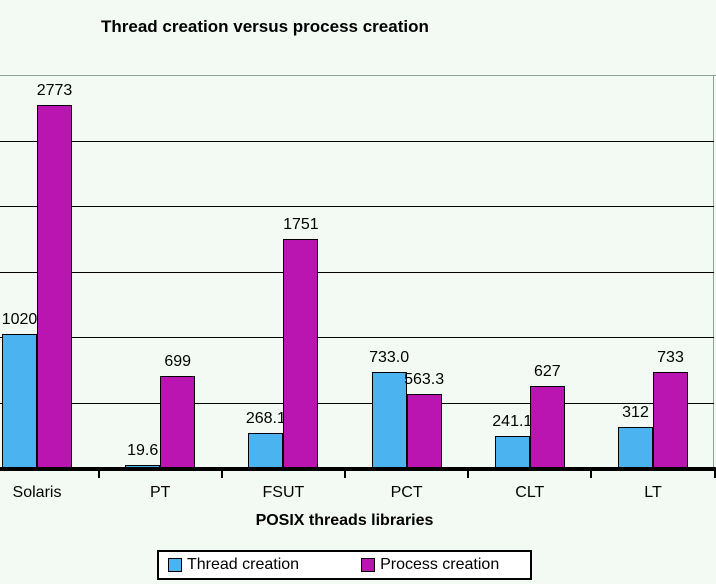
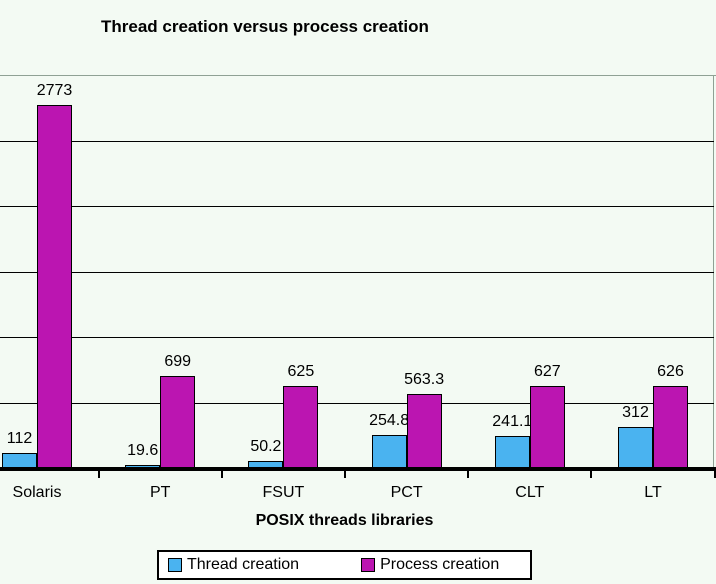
Thread creation/Solaris: 1020 -> 112
Thread creation/FSUT: 268.1 -> 50.2
Process creation/FSUT: 1751 -> 625
Thread creation/PCT: 733.0 -> 254.8
Process creation/LT: 733 -> 626
